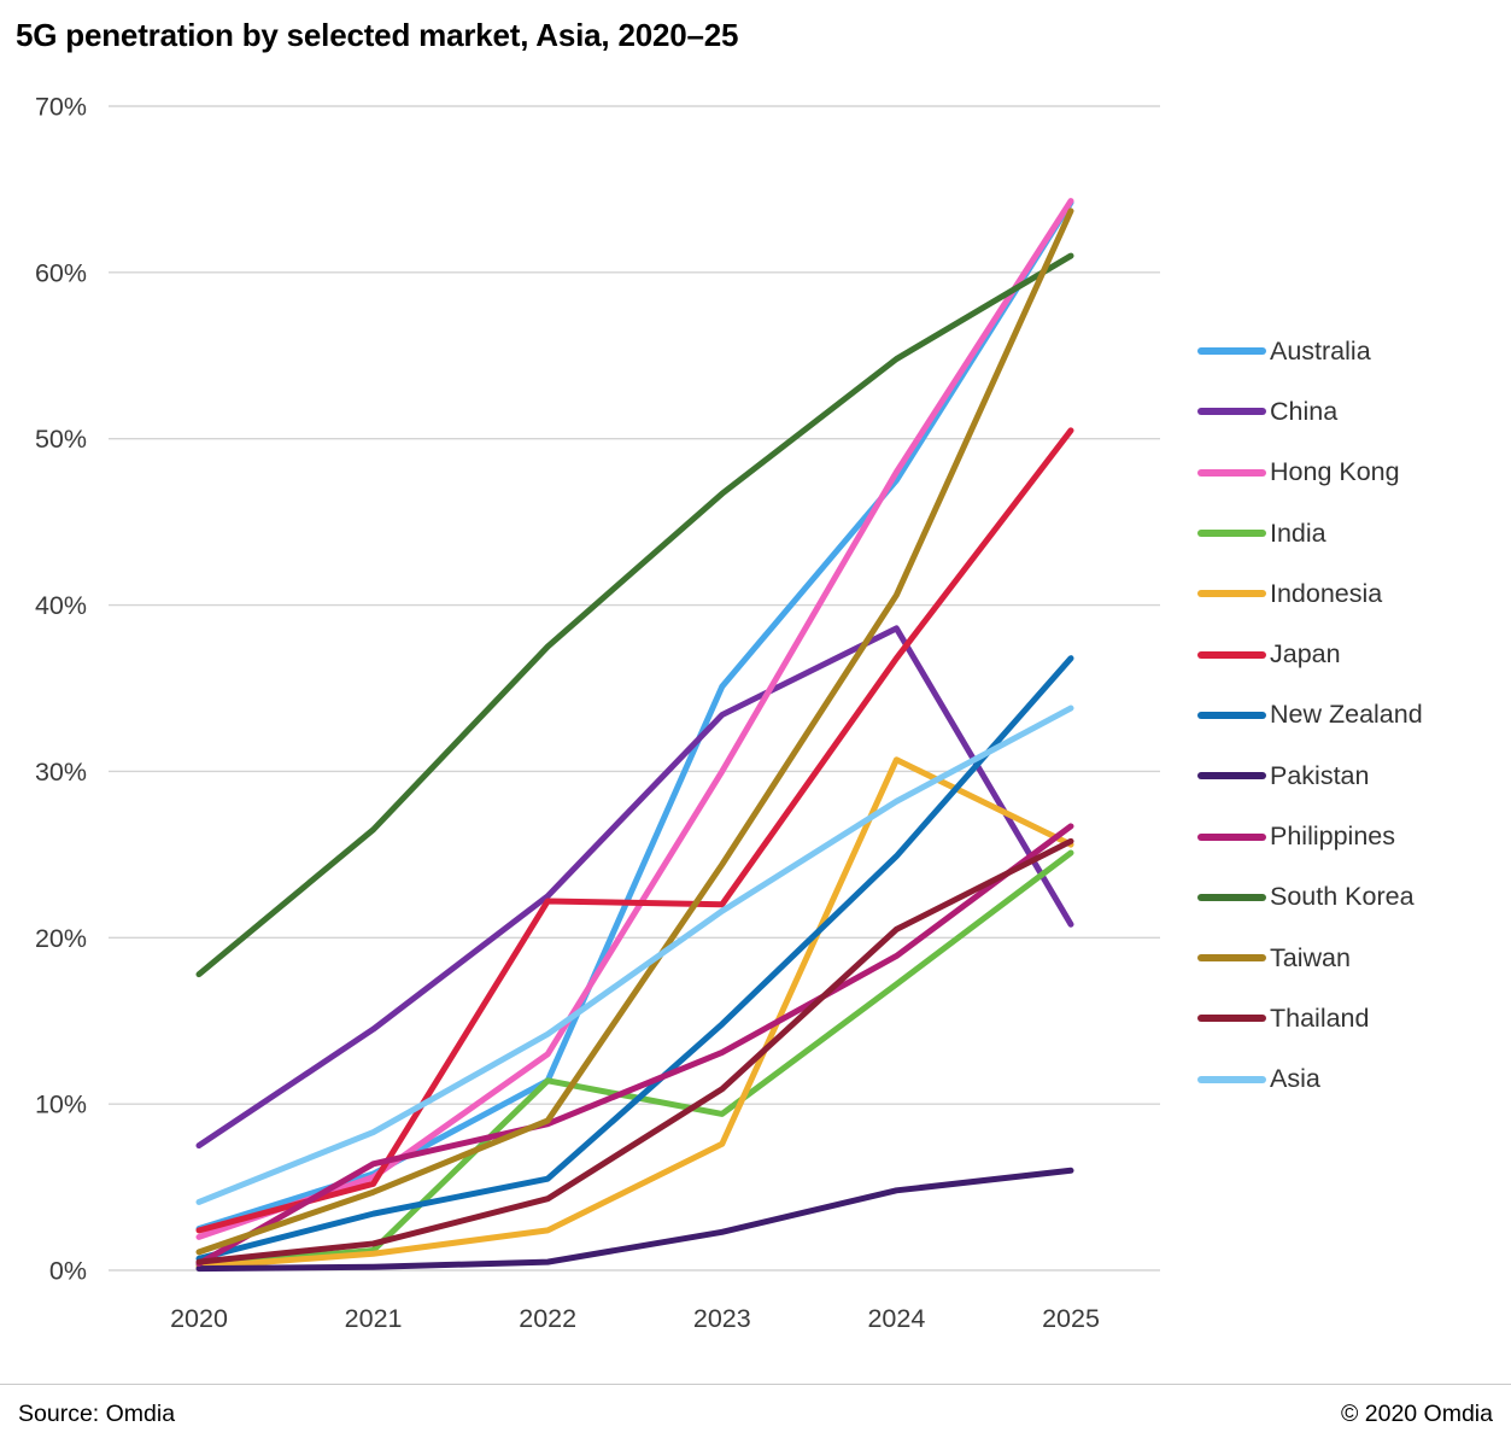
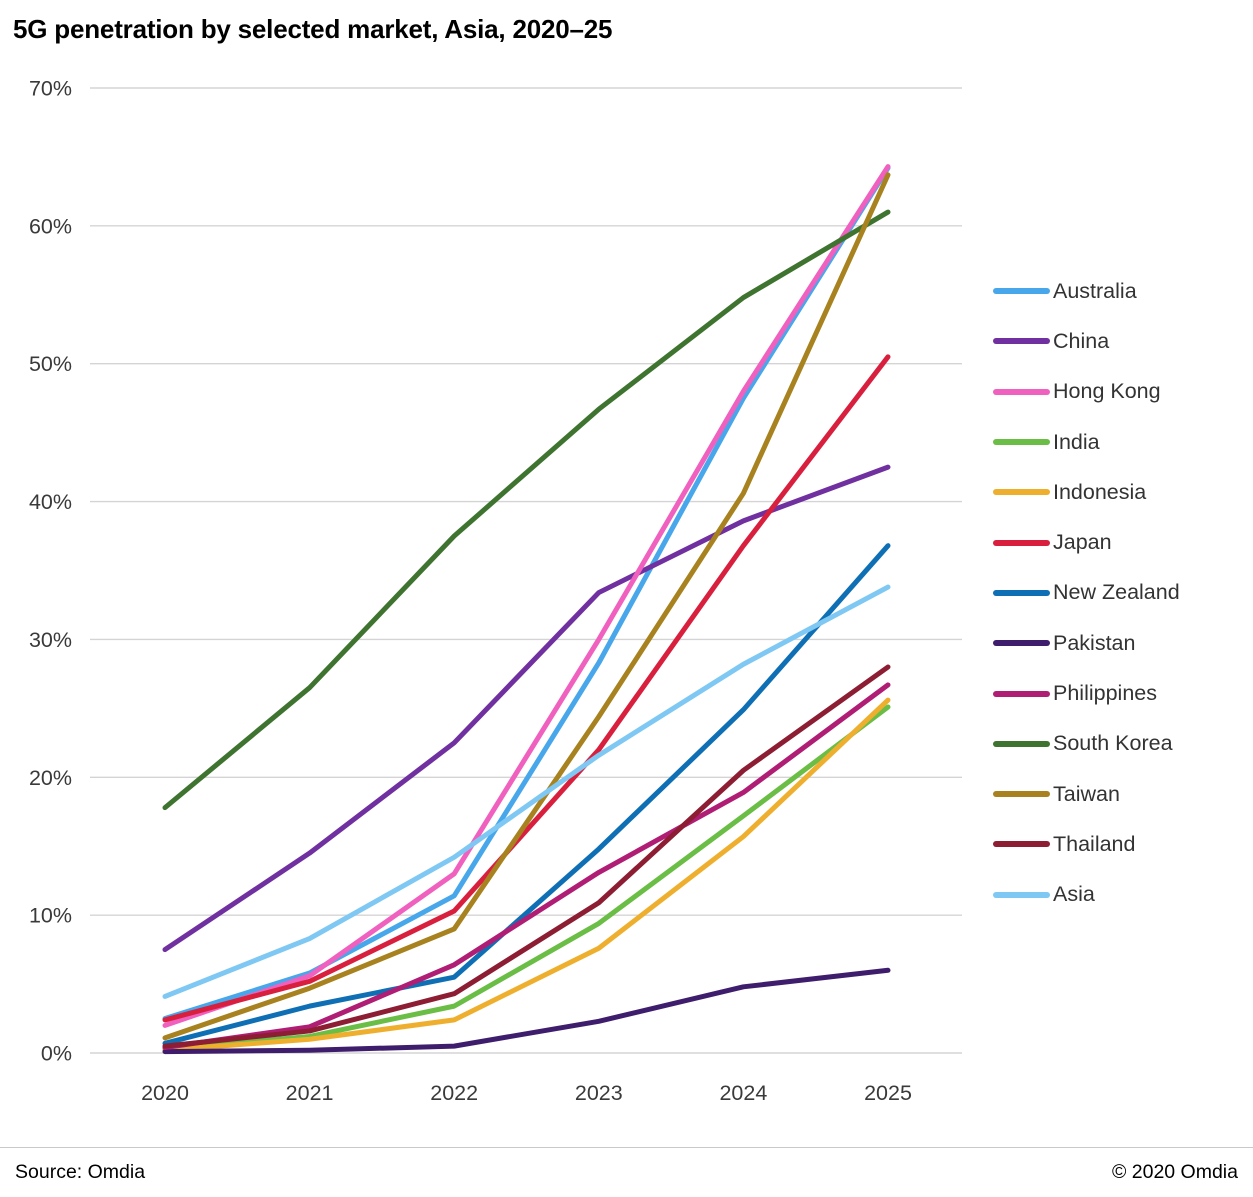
Philippines/2021: 6.4% -> 1.9%
India/2022: 11.4% -> 3.4%
Japan/2022: 22.2% -> 10.3%
Philippines/2022: 8.8% -> 6.4%
Australia/2023: 35.1% -> 28.3%
Indonesia/2024: 30.7% -> 15.7%
China/2025: 20.8% -> 42.5%
Thailand/2025: 25.8% -> 28.0%
